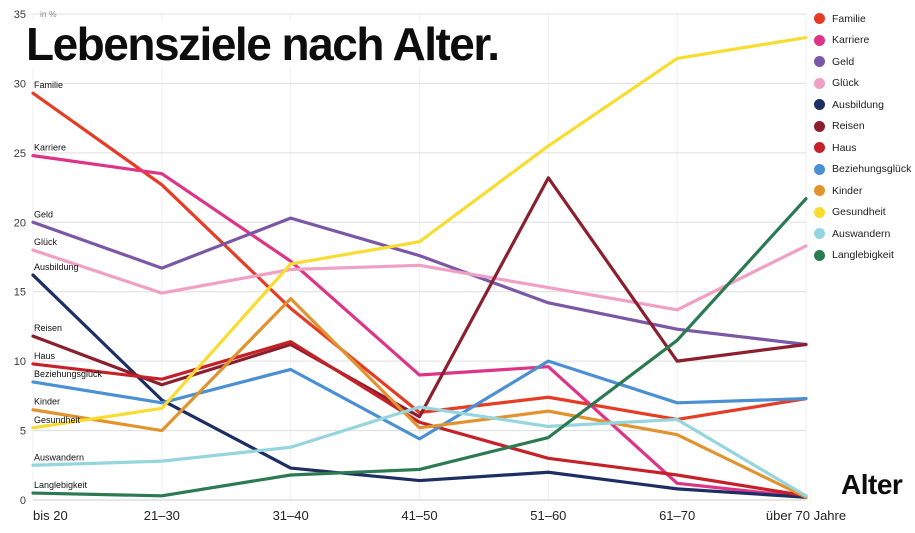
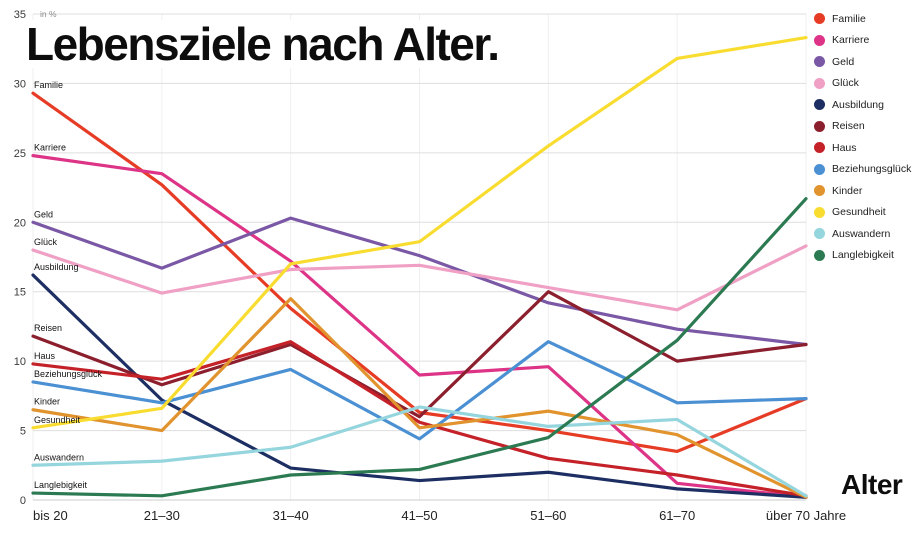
Familie/51–60: 7.4 -> 5.0
Reisen/51–60: 23.2 -> 15.0
Beziehungsglück/51–60: 10.0 -> 11.4
Familie/61–70: 5.8 -> 3.5
